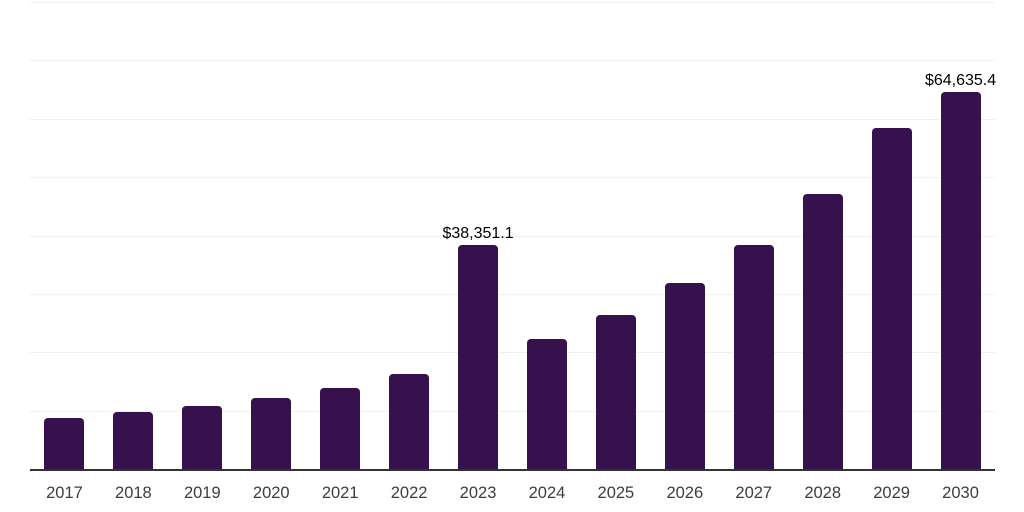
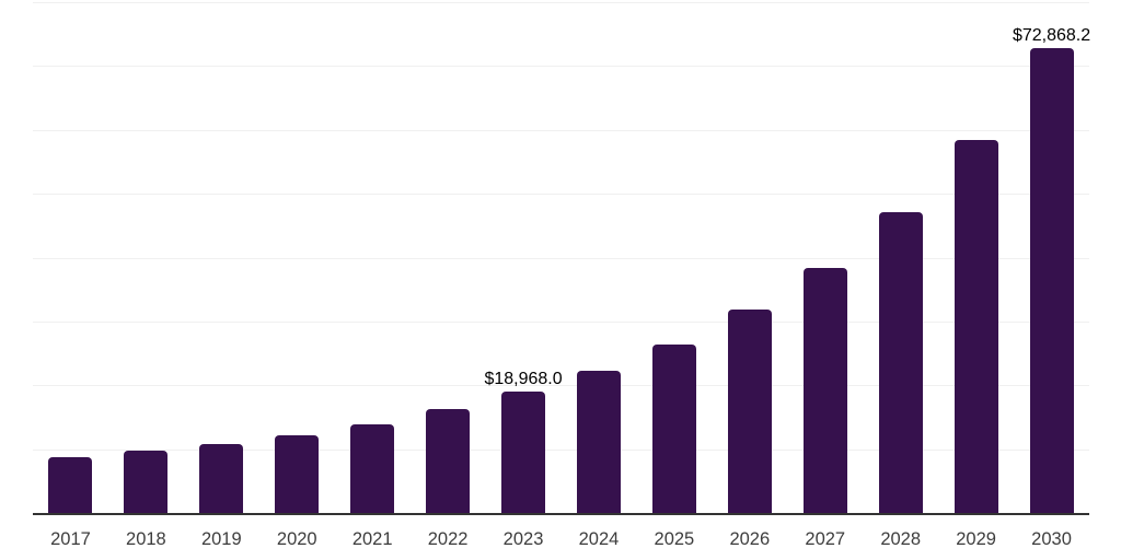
2023: $38,351.1 -> $18,968.0
2030: $64,635.4 -> $72,868.2
